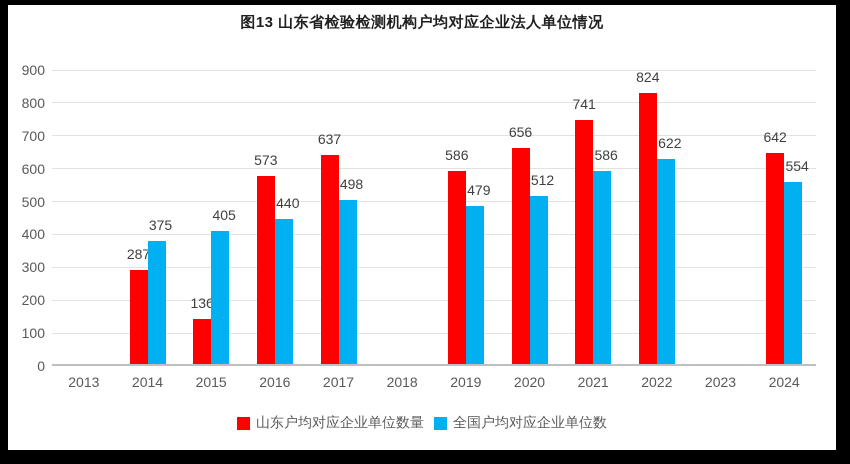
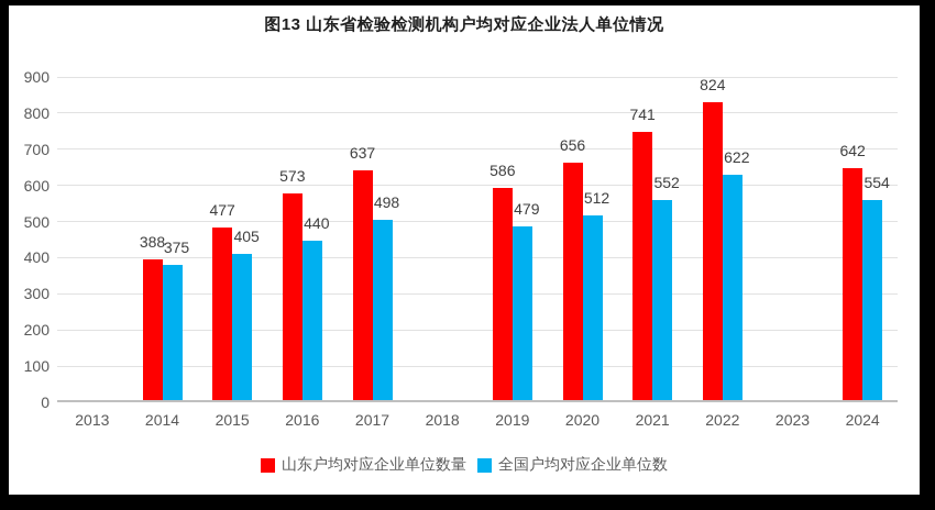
山东户均对应企业单位数量/2014: 287 -> 388
山东户均对应企业单位数量/2015: 136 -> 477
全国户均对应企业单位数/2021: 586 -> 552
